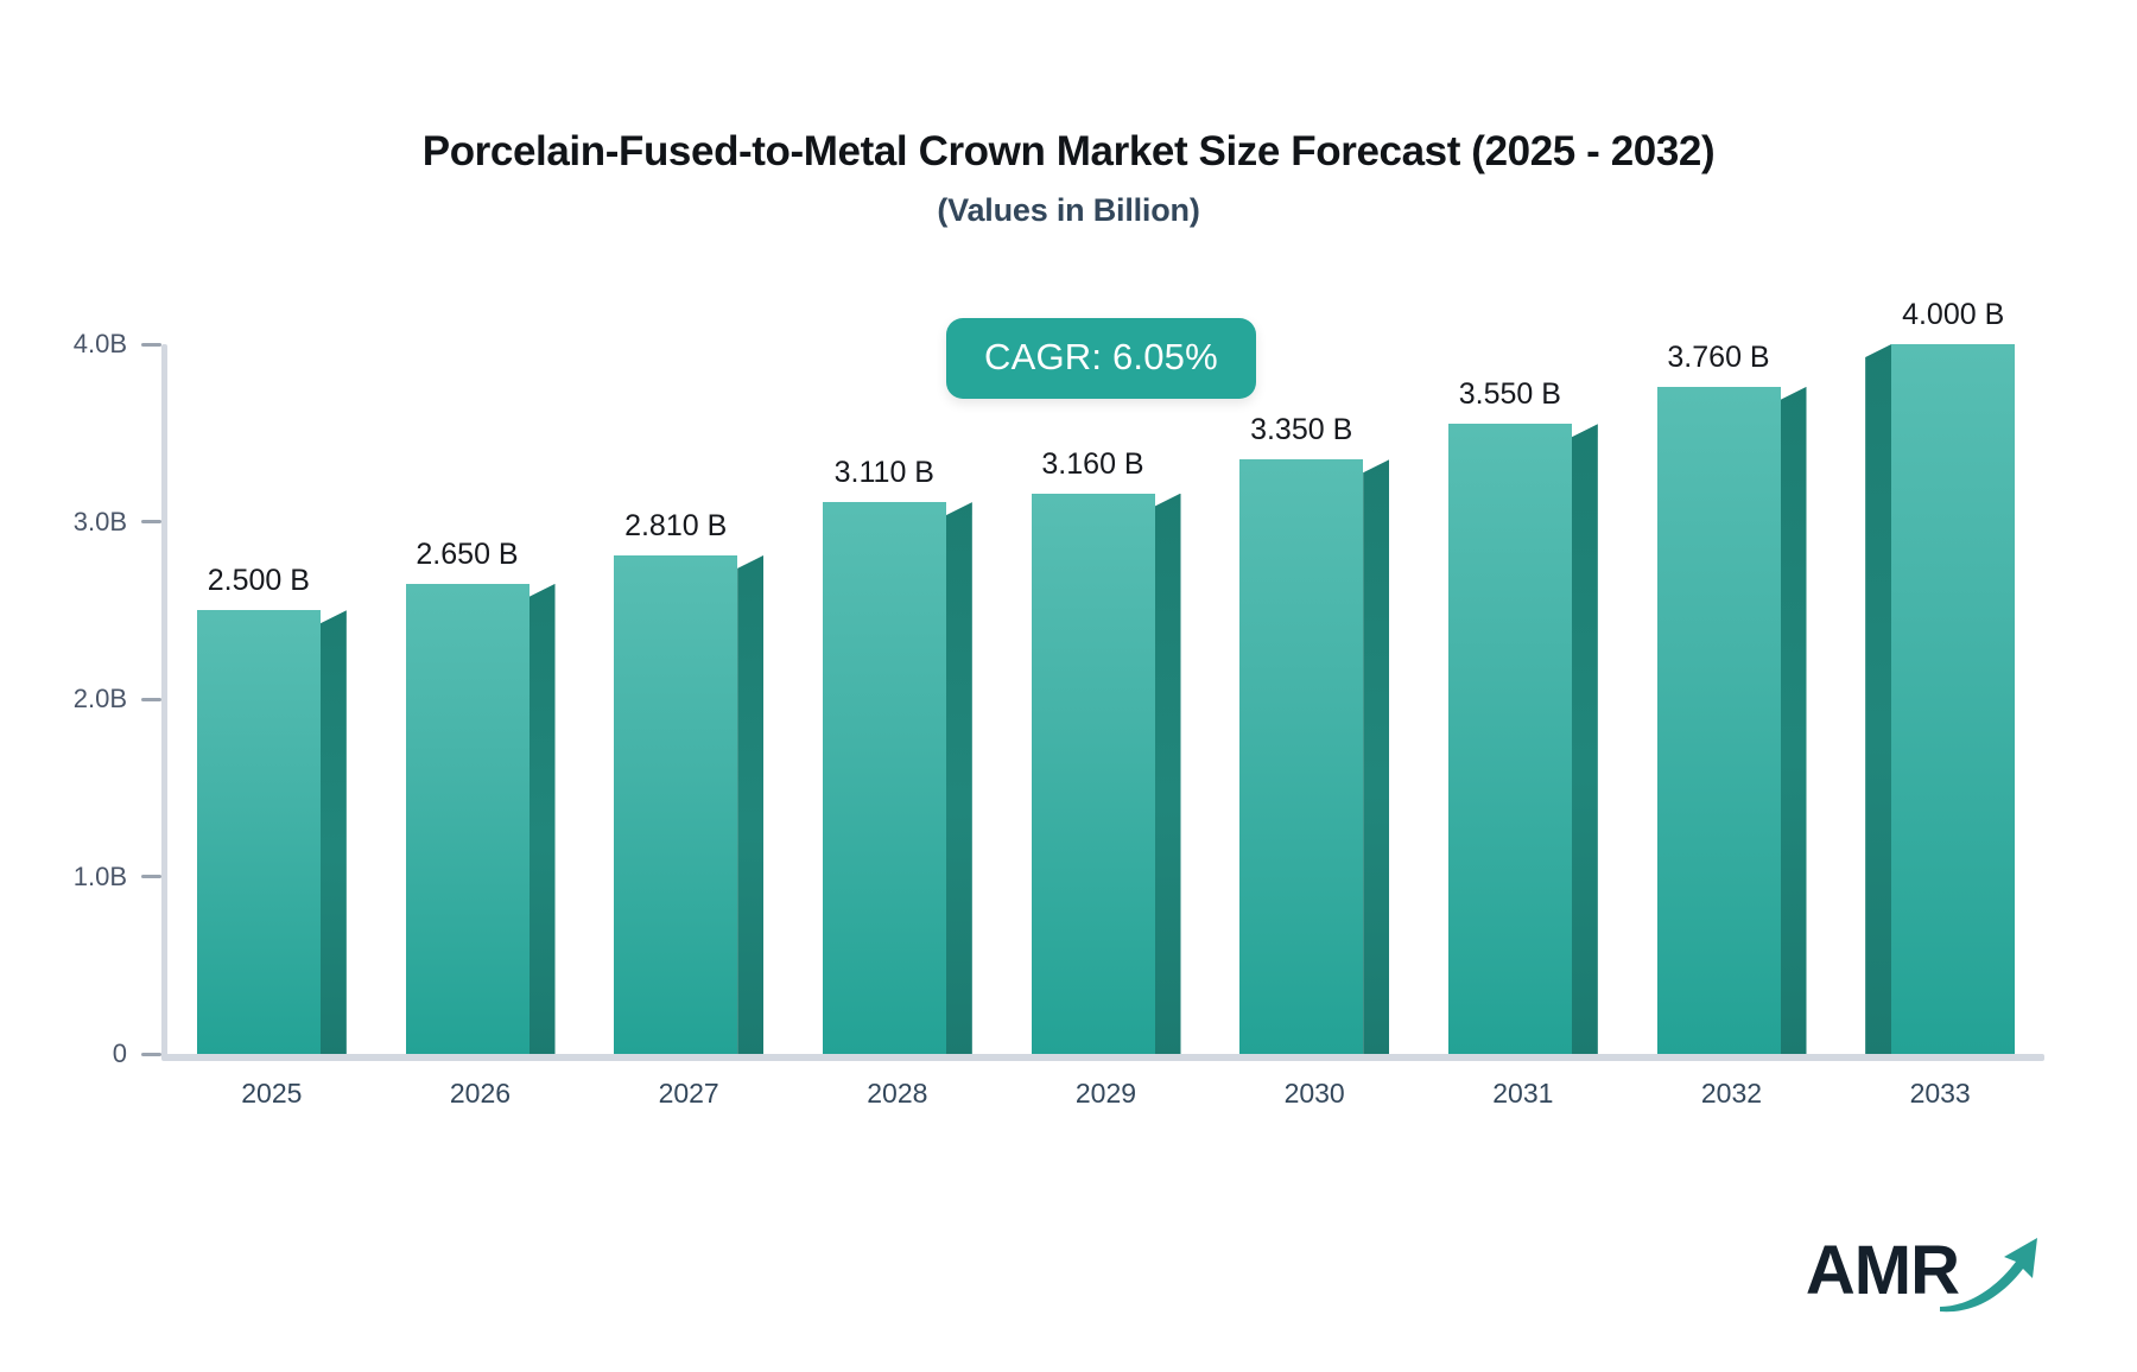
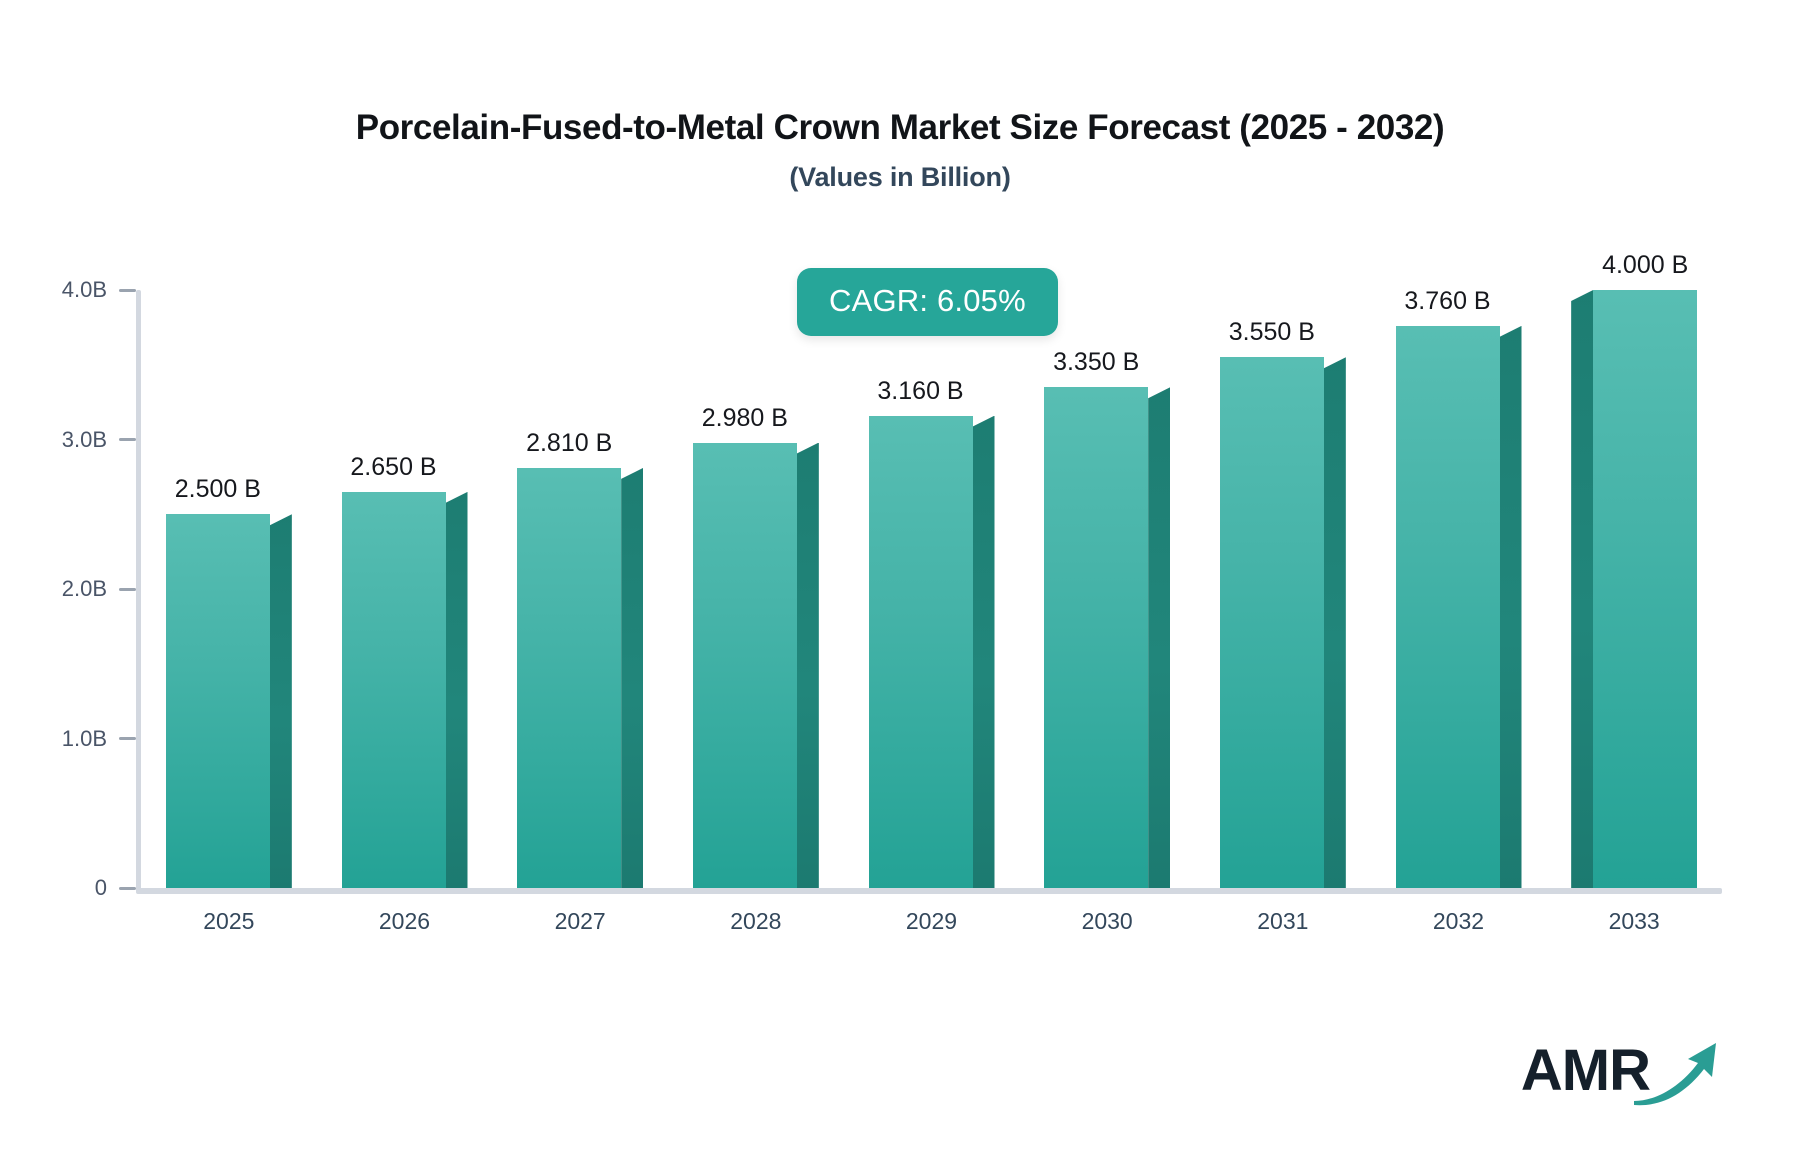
2028: 3.110 -> 2.980
